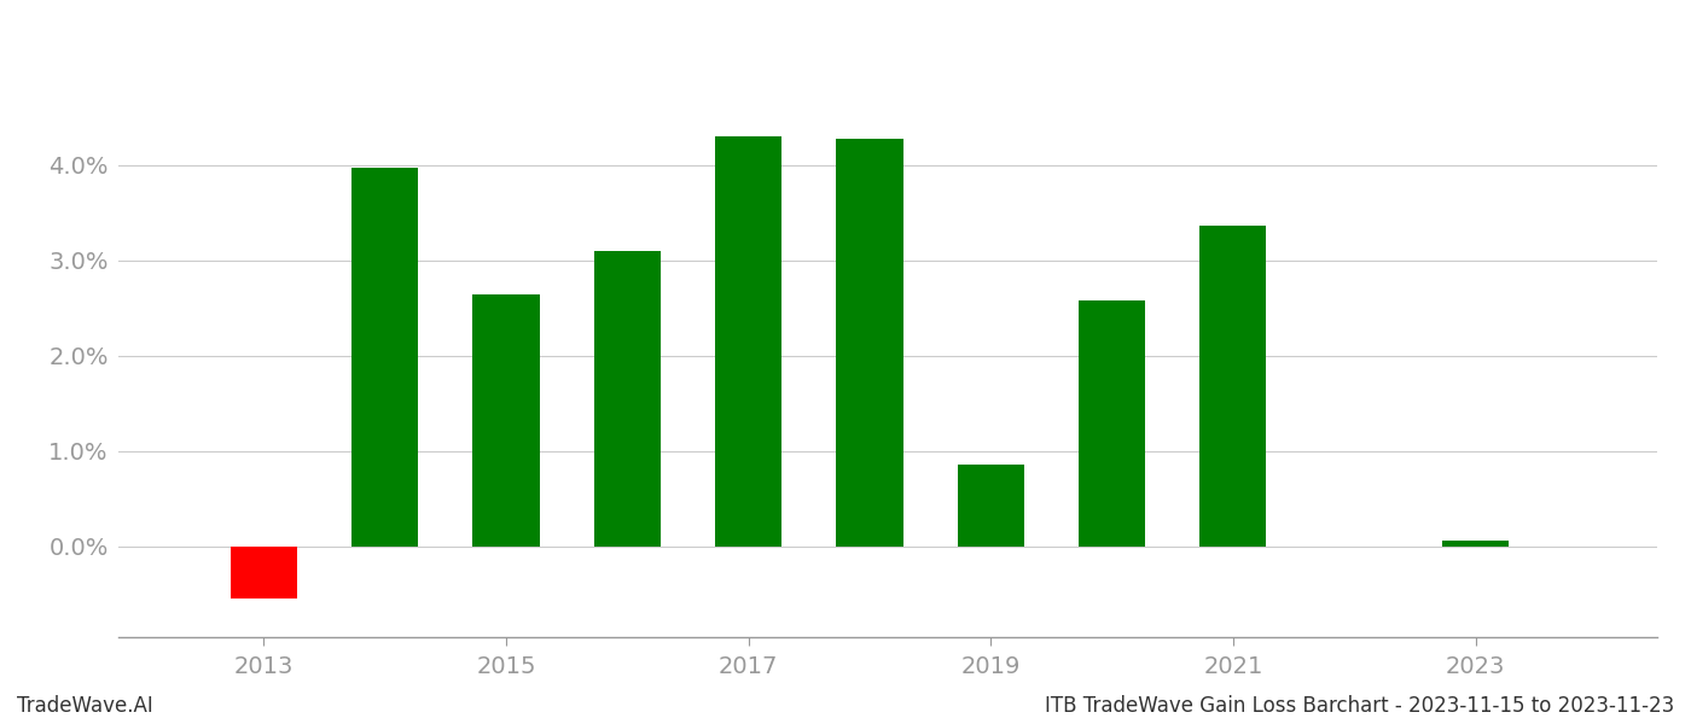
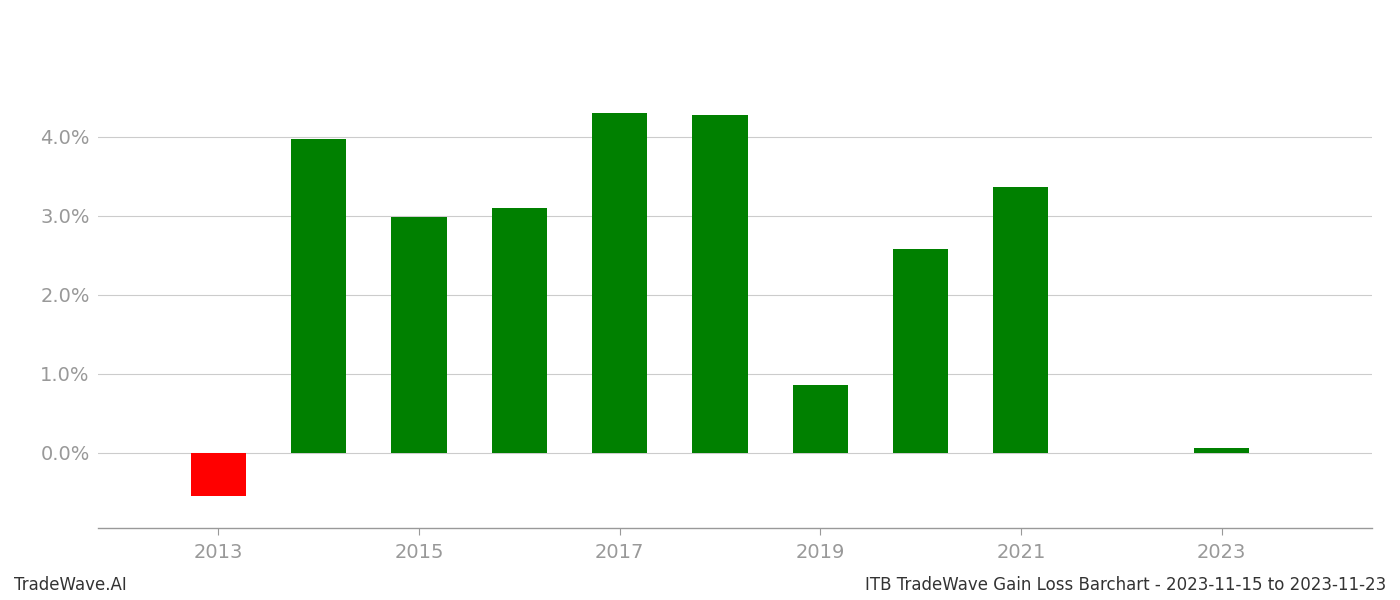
2015: 2.64% -> 2.99%
